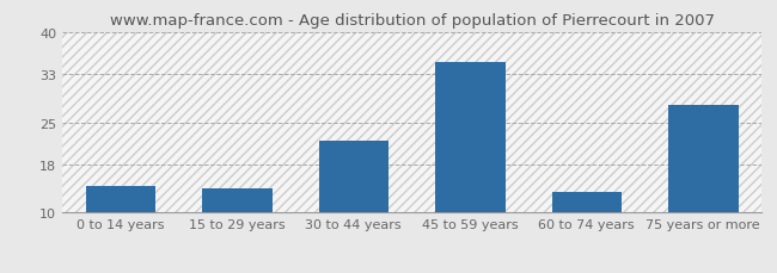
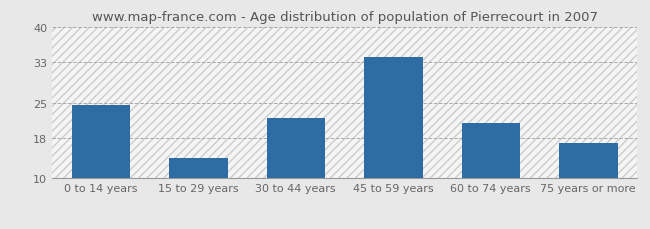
0 to 14 years: 14.4 -> 24.5
45 to 59 years: 35.0 -> 34.0
60 to 74 years: 13.4 -> 21.0
75 years or more: 27.8 -> 17.0
